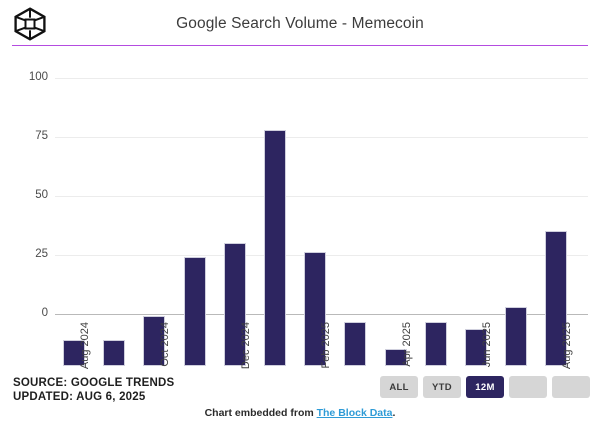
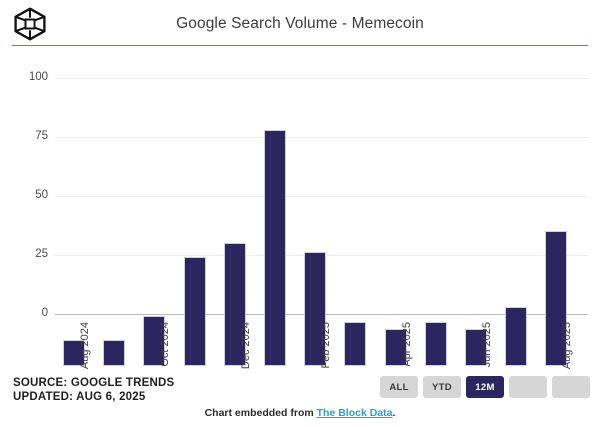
Apr 2025: 7 -> 16
